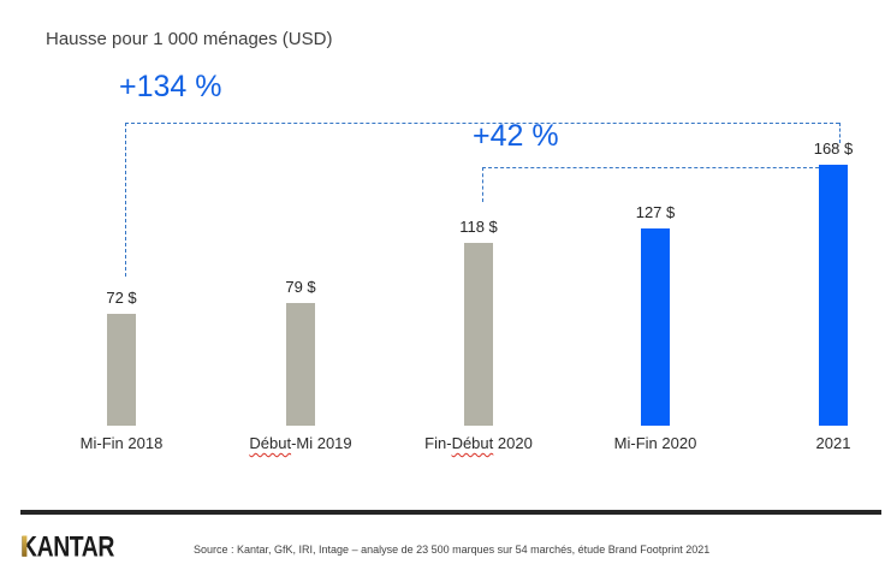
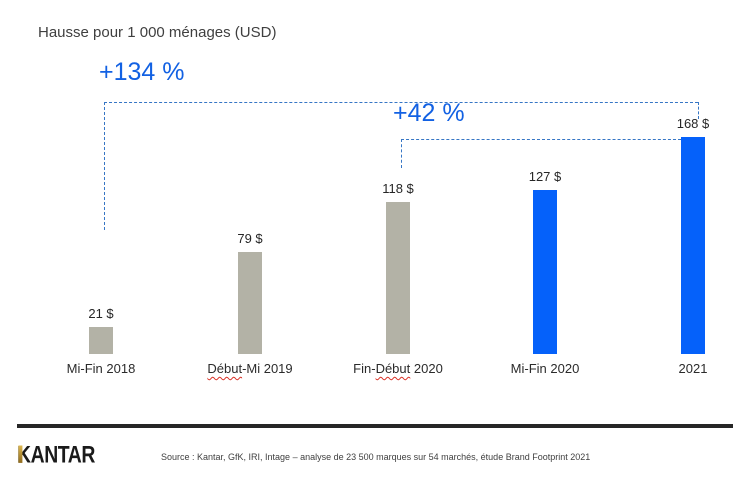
Mi-Fin 2018: 72 -> 21
